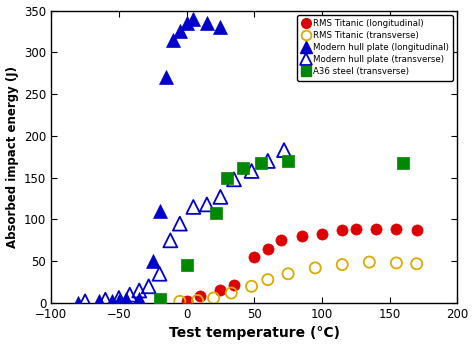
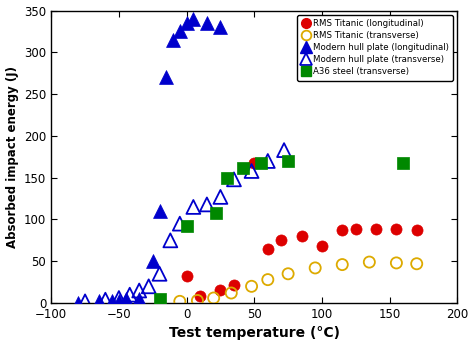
RMS Titanic (longitudinal)/0: 3 -> 32
A36 steel (transverse)/0: 45 -> 92
RMS Titanic (longitudinal)/50: 55 -> 168
RMS Titanic (longitudinal)/100: 83 -> 68
